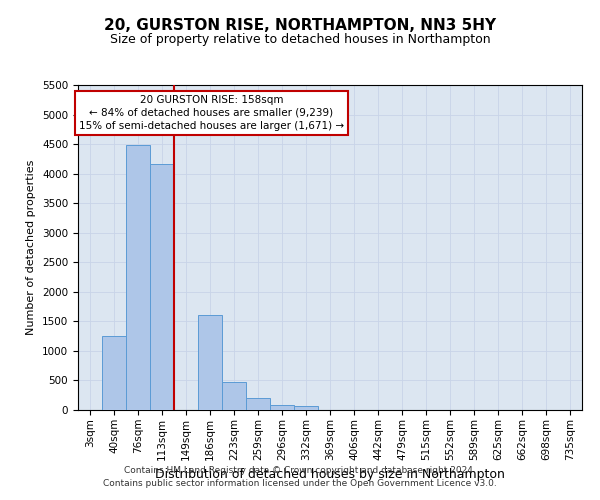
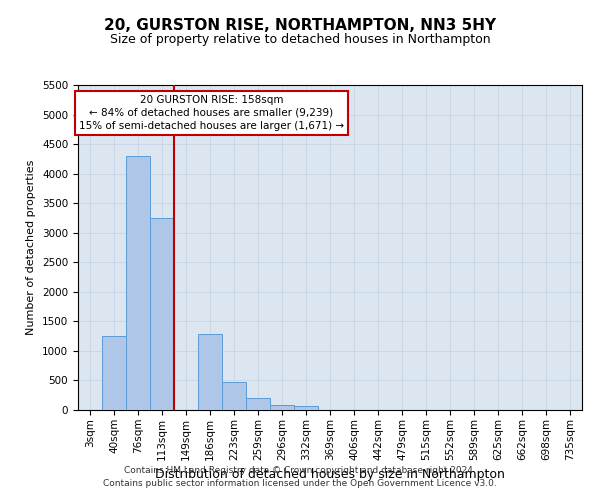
76sqm: 4480 -> 4300
113sqm: 4160 -> 3250
186sqm: 1600 -> 1280
